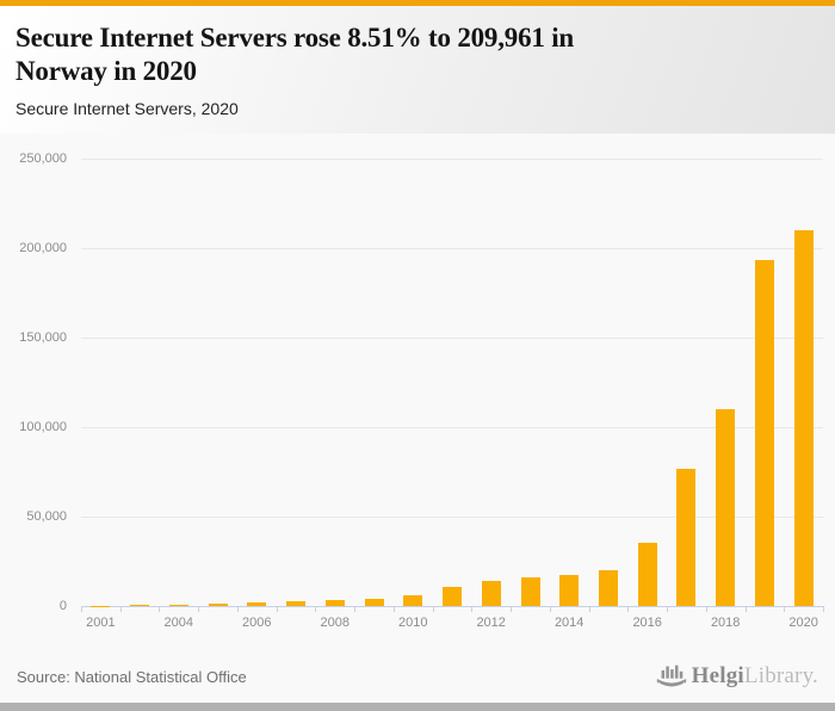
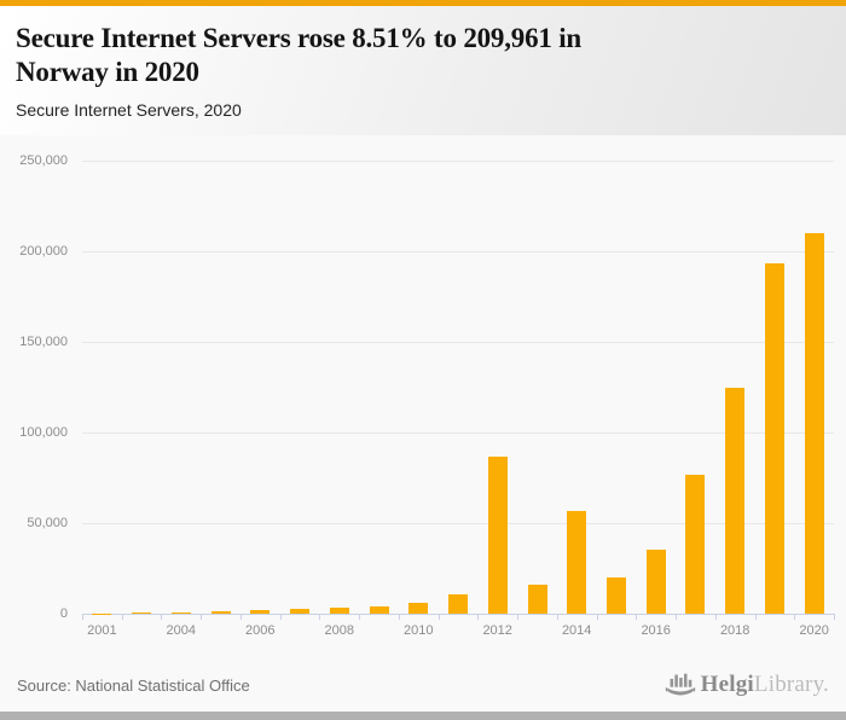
2012: 14000 -> 87000
2014: 17000 -> 57000
2018: 110000 -> 125000
